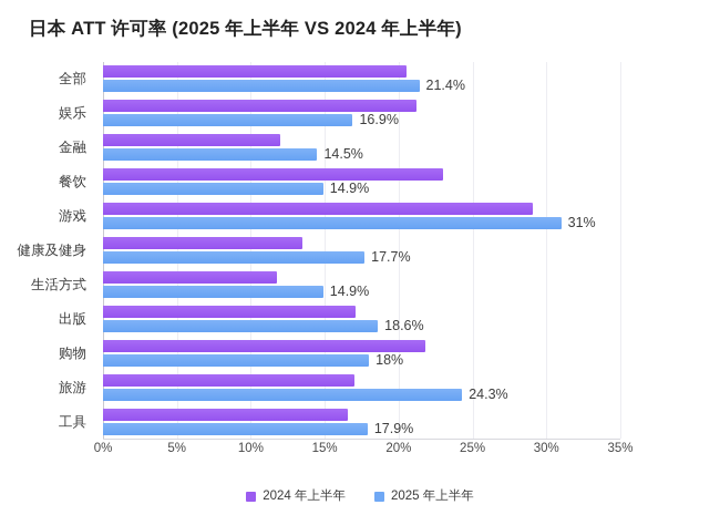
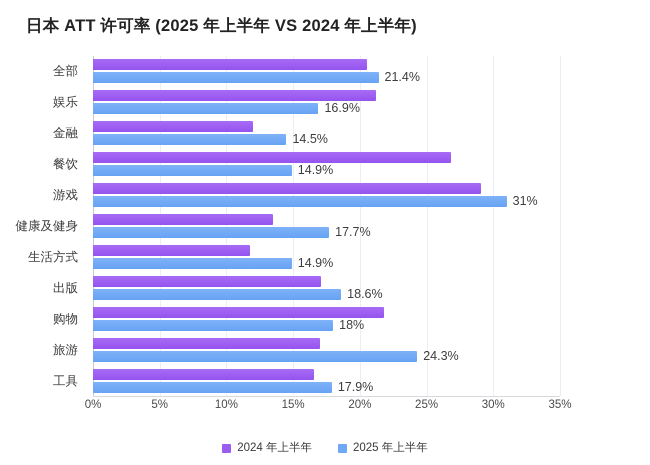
2024 年上半年/餐饮: 23.0% -> 26.8%
